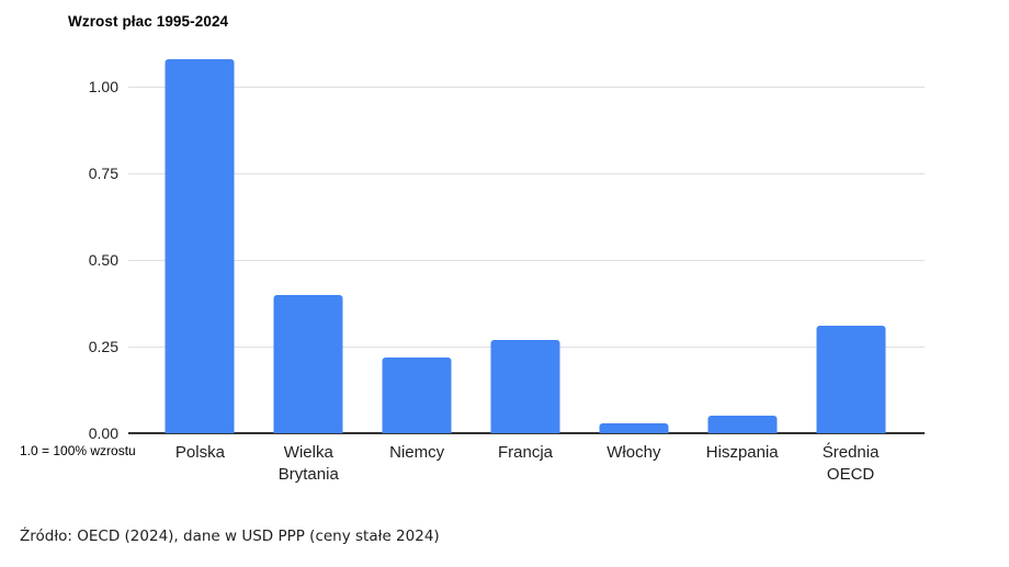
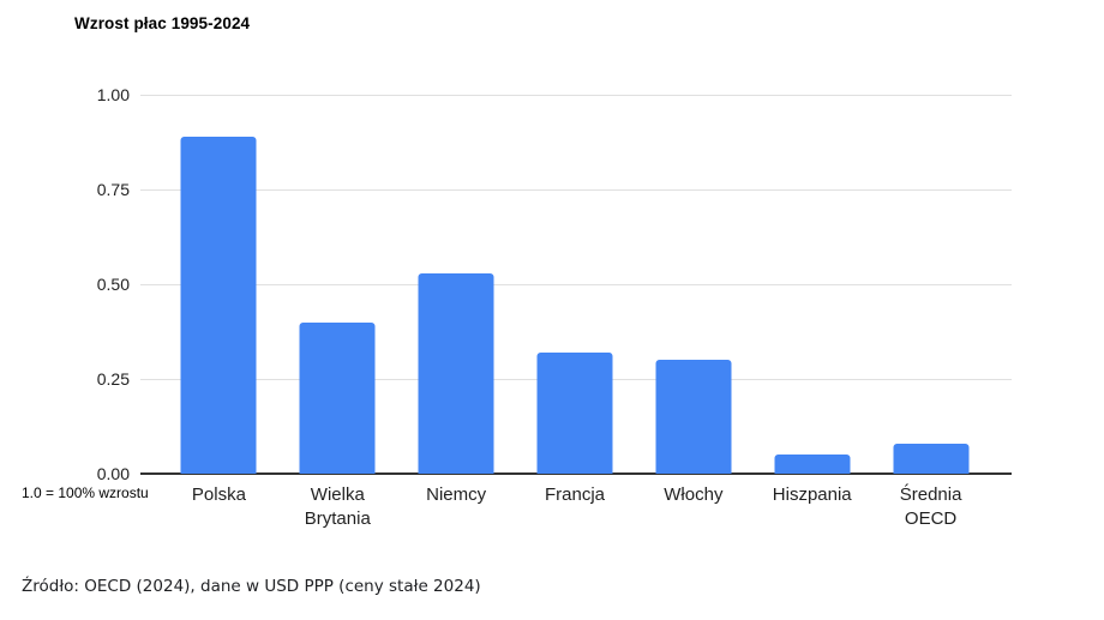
Polska: 1.08 -> 0.89
Niemcy: 0.22 -> 0.53
Francja: 0.27 -> 0.32
Włochy: 0.03 -> 0.30
Średnia OECD: 0.31 -> 0.08
